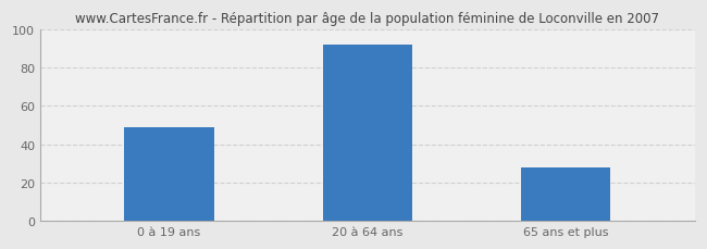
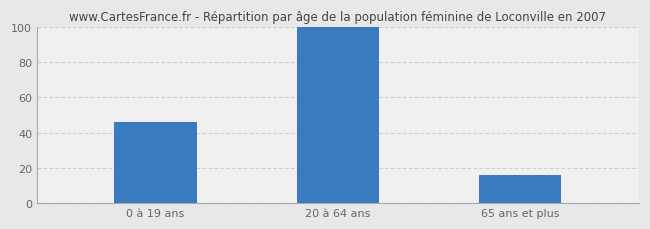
0 à 19 ans: 49 -> 46
20 à 64 ans: 92 -> 100
65 ans et plus: 28 -> 16
